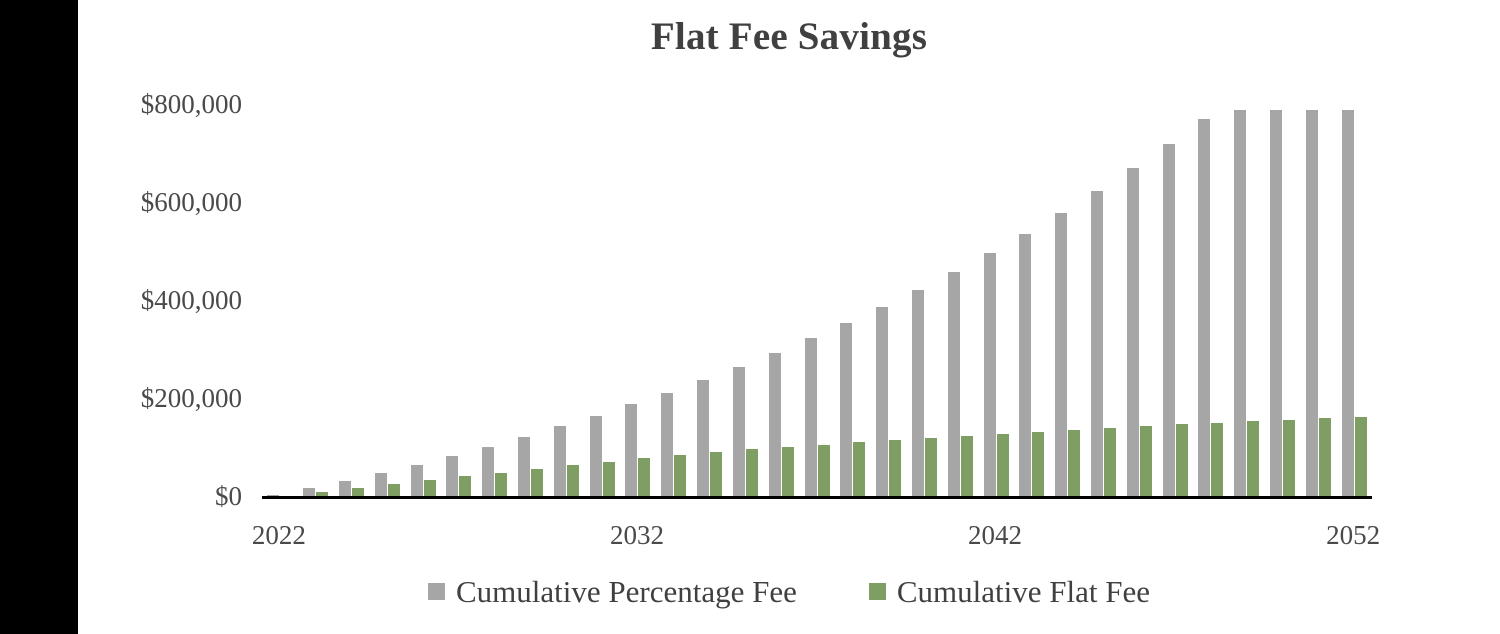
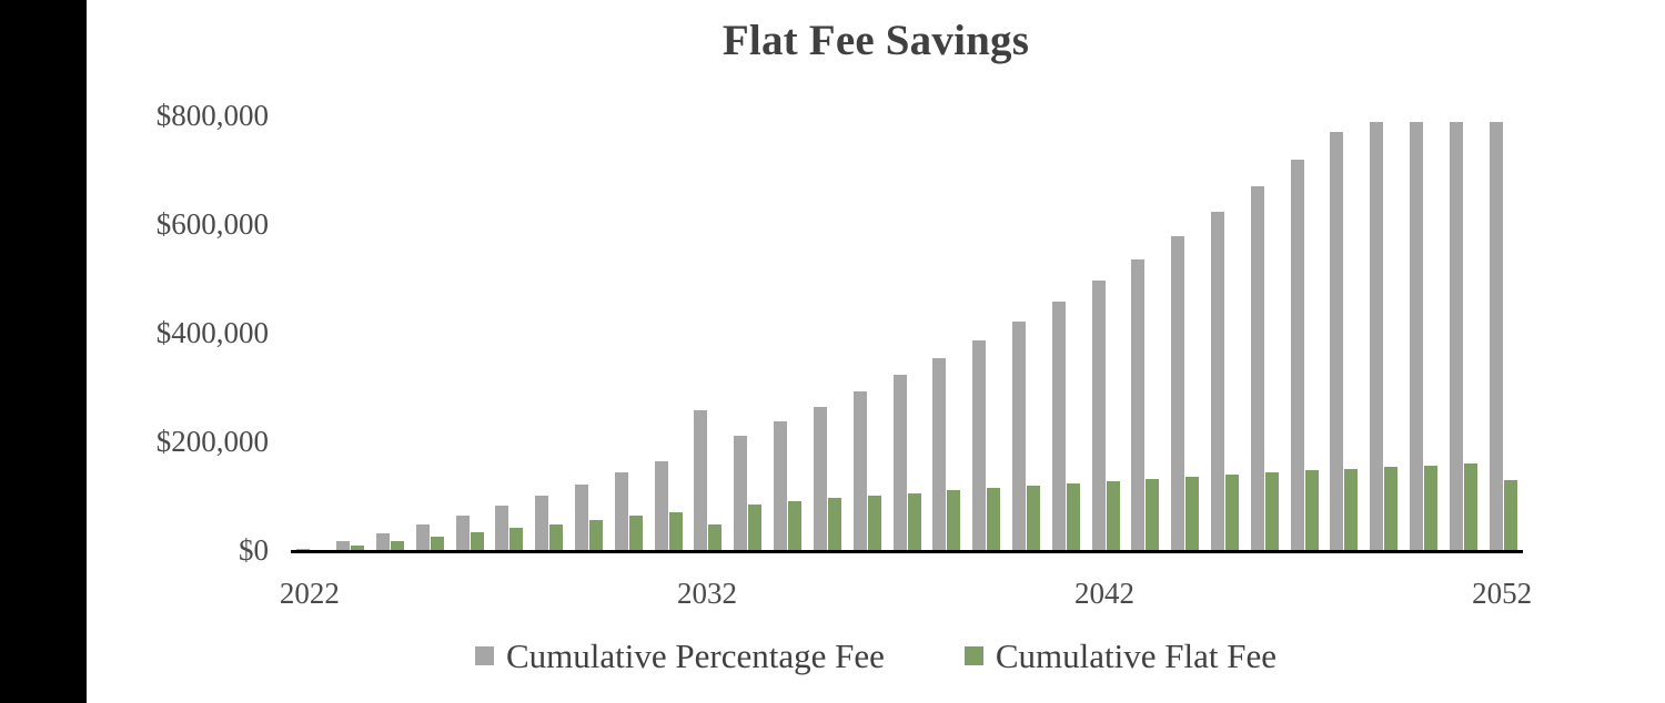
Cumulative Percentage Fee/2032: $190000 -> $260000
Cumulative Flat Fee/2032: $80000 -> $50000
Cumulative Flat Fee/2052: $160000 -> $130000
